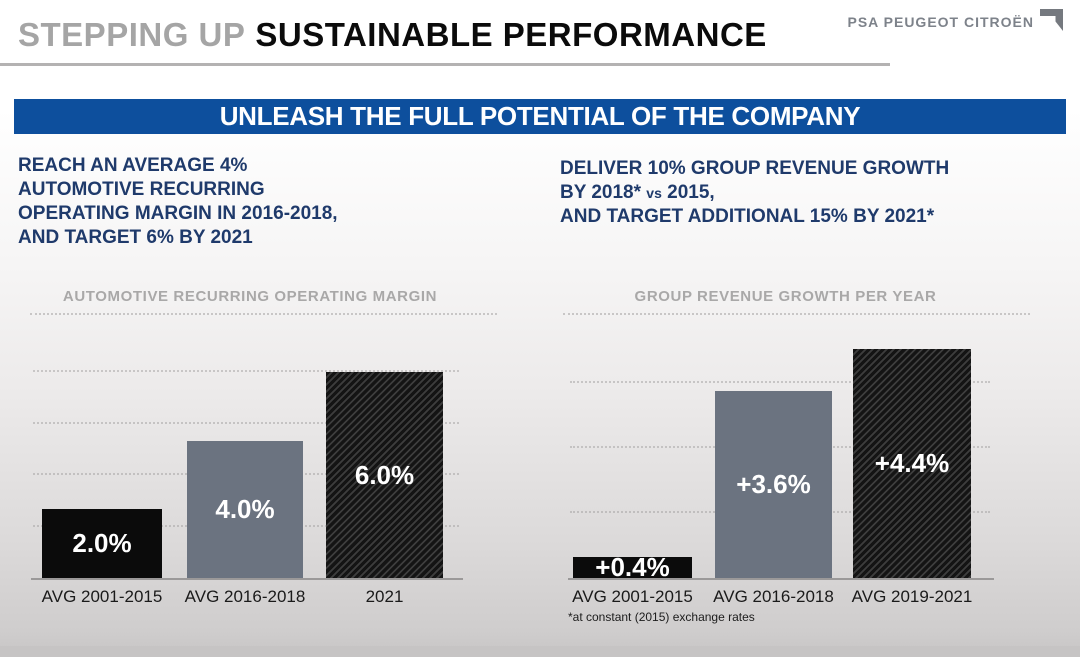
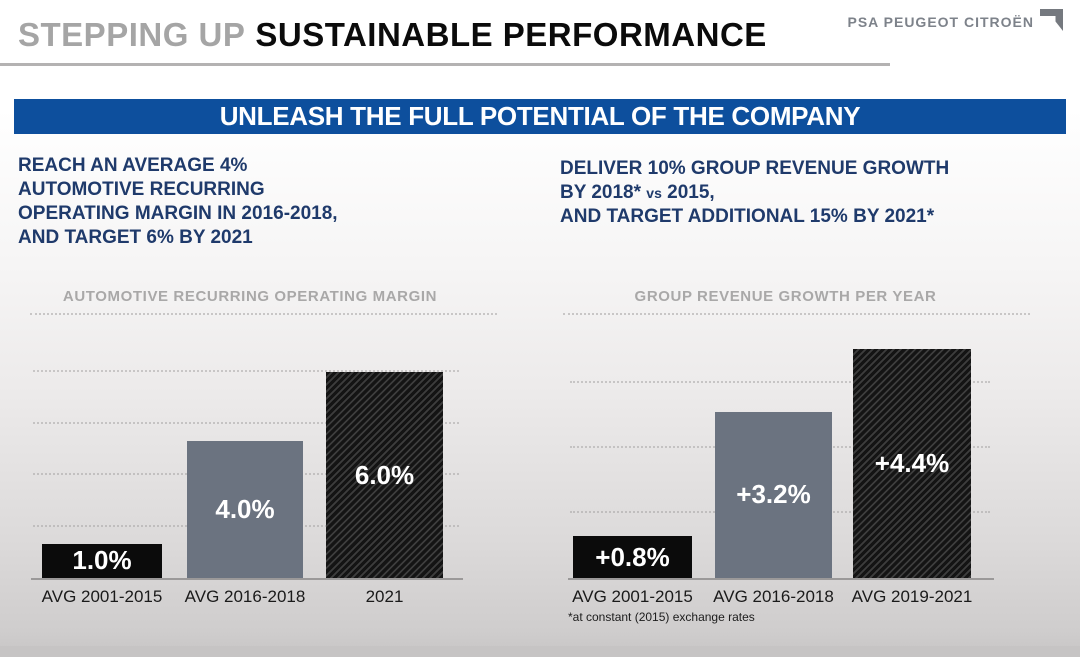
AUTOMOTIVE RECURRING OPERATING MARGIN/AVG 2001-2015: 2.0% -> 1.0%
GROUP REVENUE GROWTH PER YEAR/AVG 2001-2015: +0.4% -> +0.8%
GROUP REVENUE GROWTH PER YEAR/AVG 2016-2018: +3.6% -> +3.2%
